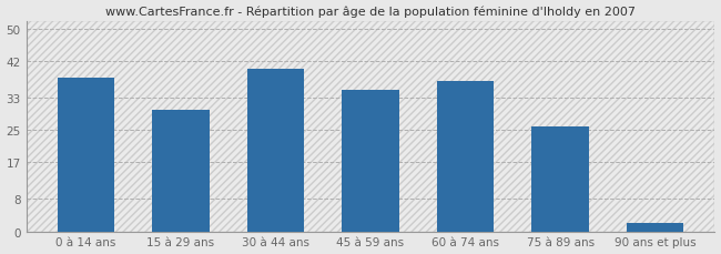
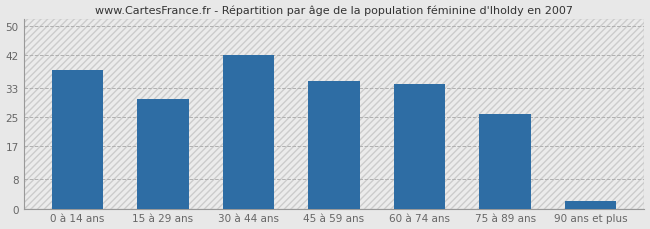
30 à 44 ans: 40 -> 42
60 à 74 ans: 37 -> 34
